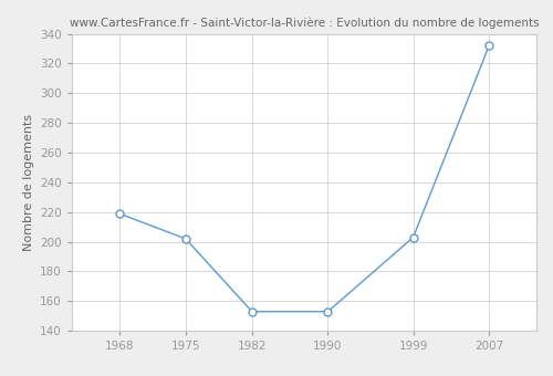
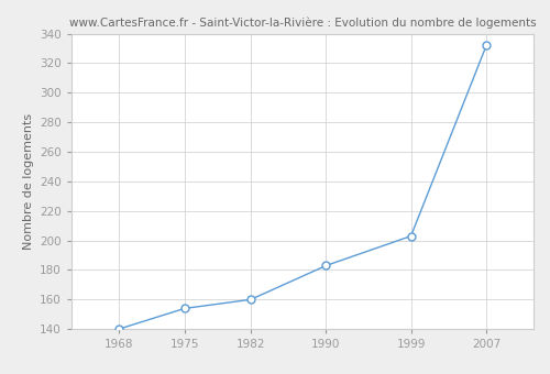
1968: 219 -> 140
1975: 202 -> 154
1982: 153 -> 160
1990: 153 -> 183
